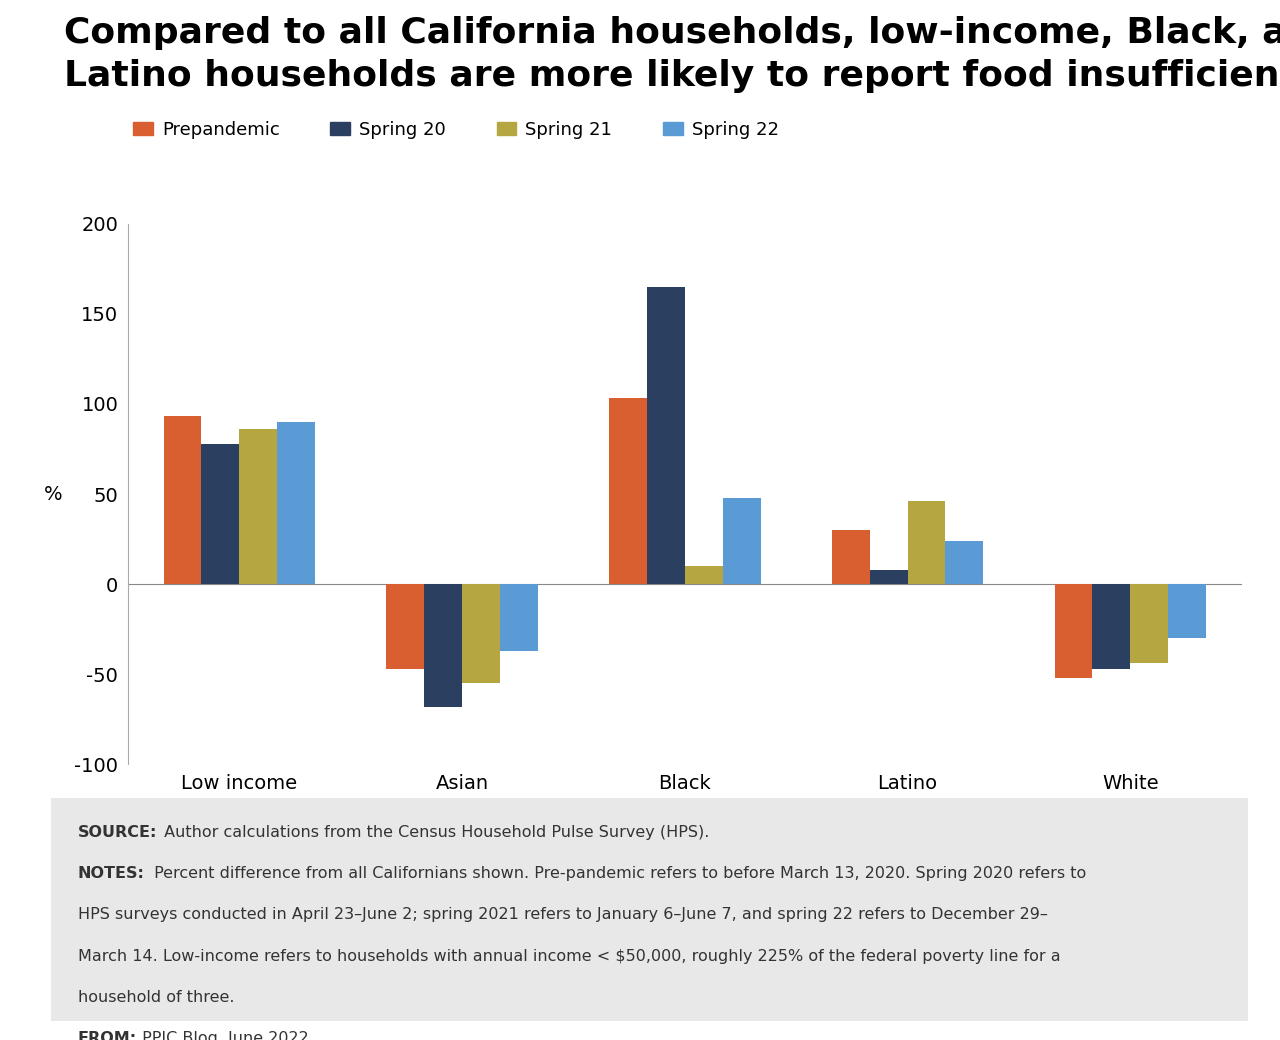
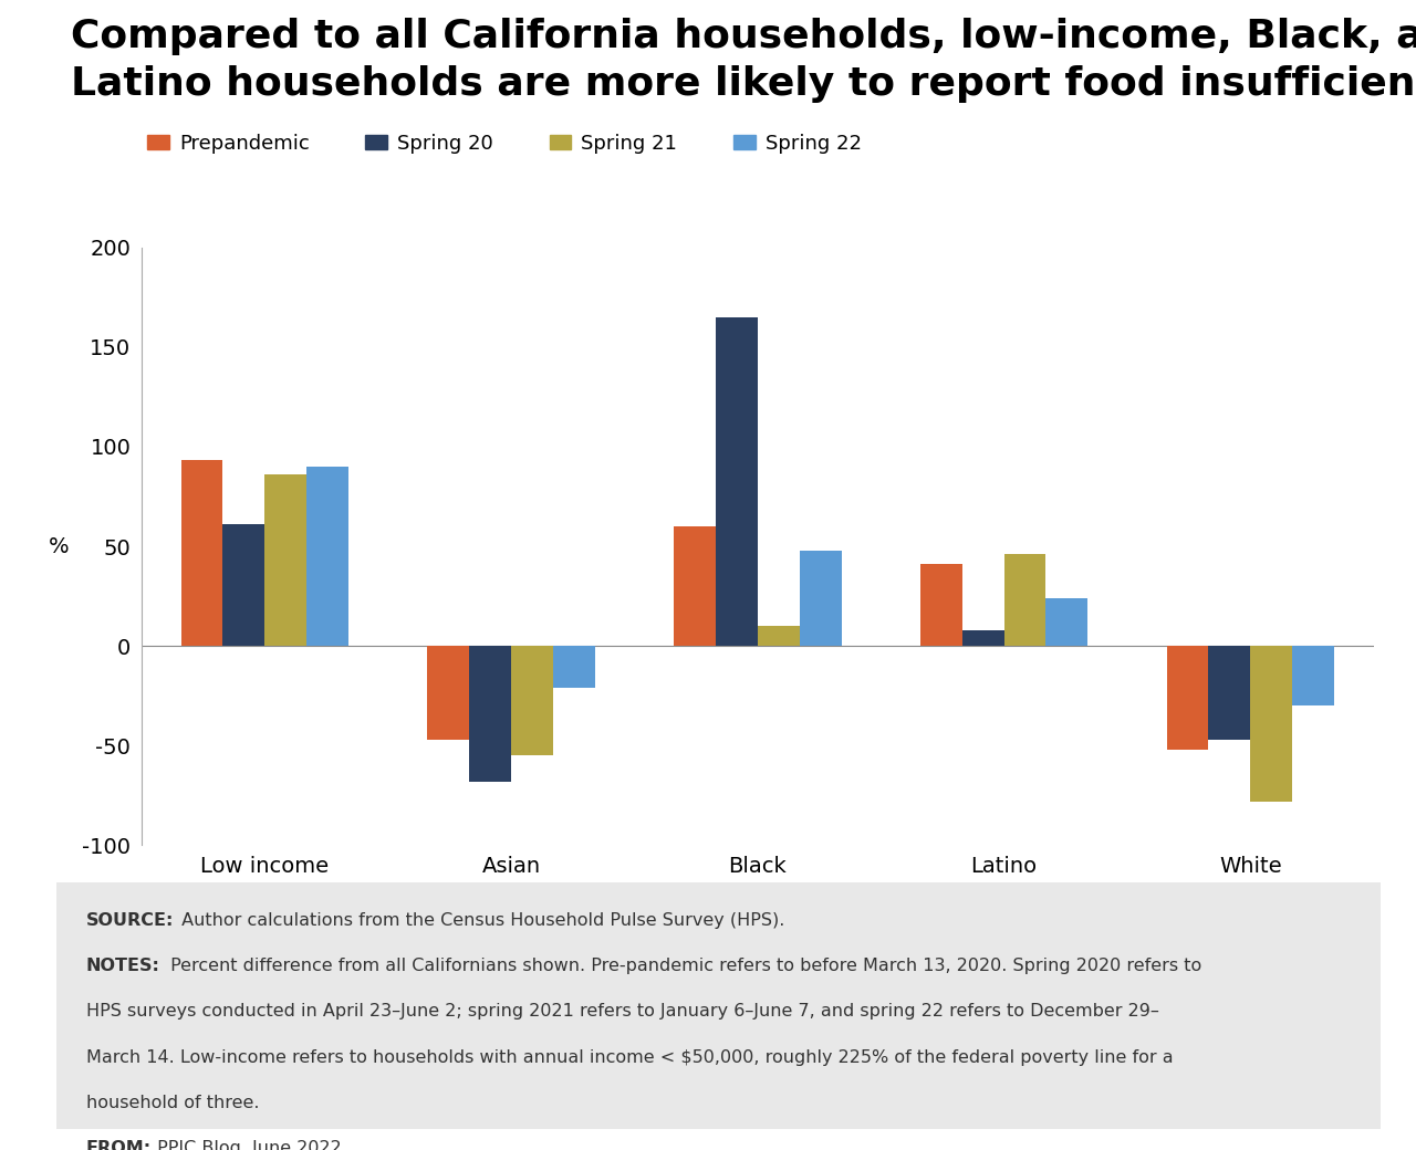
Spring 20/Low income: 78 -> 61
Spring 22/Asian: -37 -> -21
Prepandemic/Black: 103 -> 60
Prepandemic/Latino: 30 -> 41
Spring 21/White: -44 -> -78
